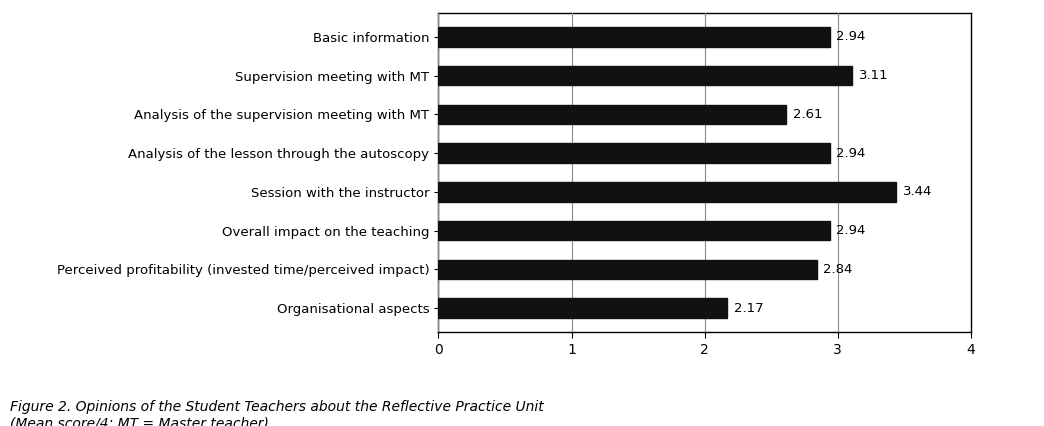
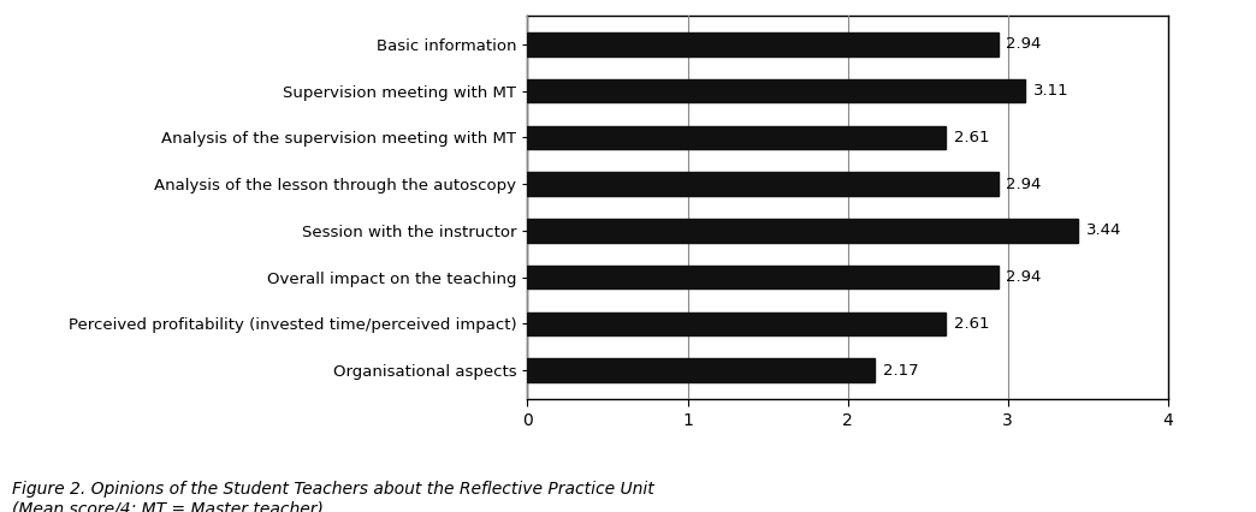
Perceived profitability (invested time/perceived impact): 2.84 -> 2.61
